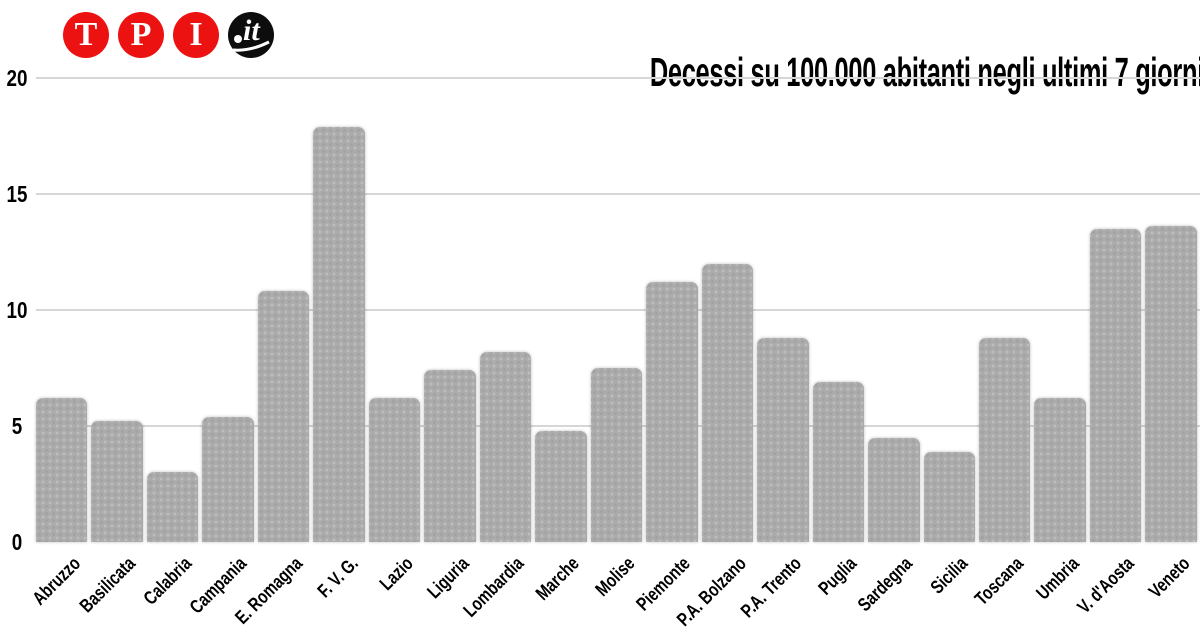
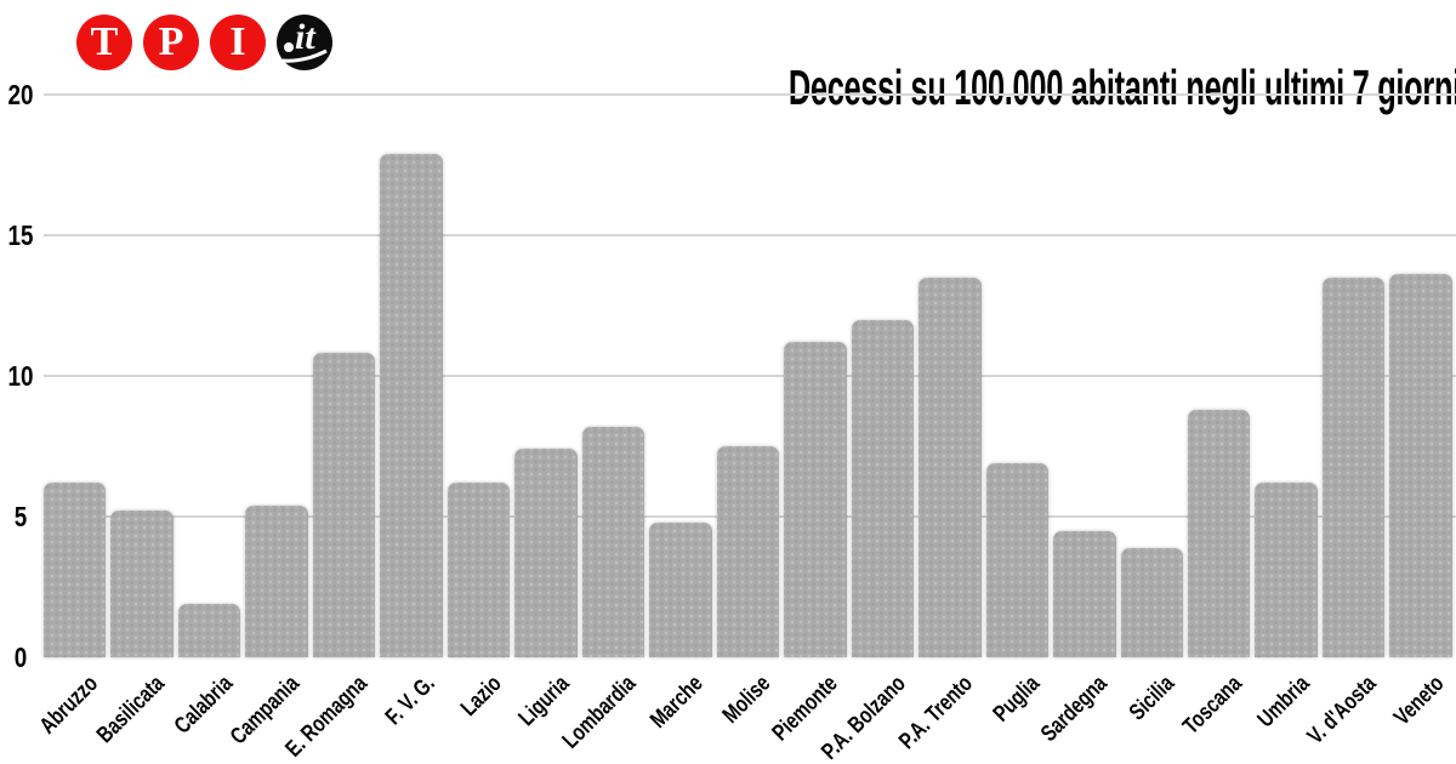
Calabria: 3.0 -> 1.9
P.A. Trento: 8.8 -> 13.5
